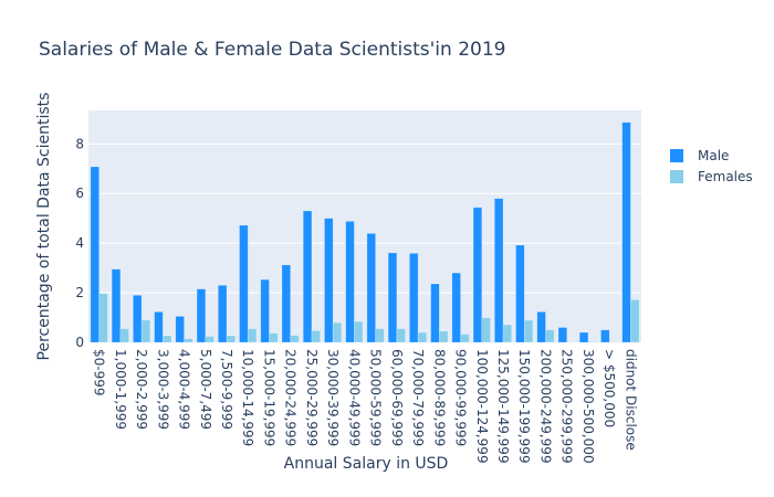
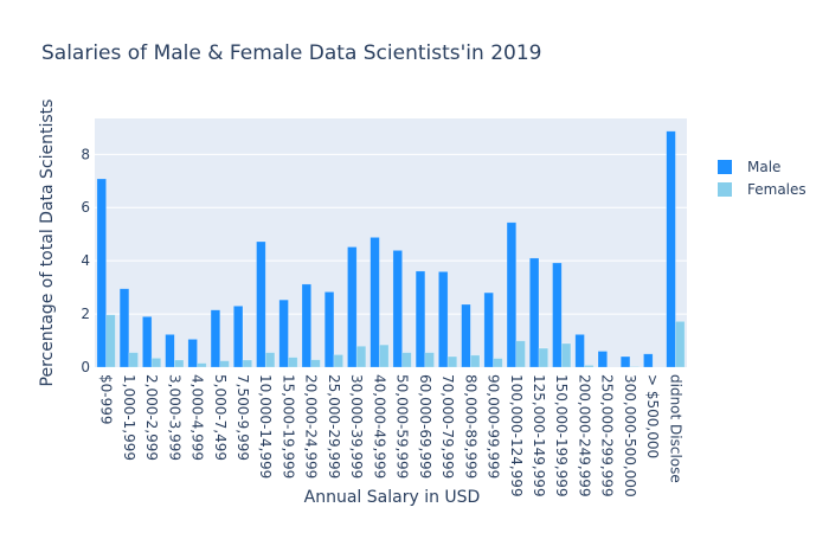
Females/2,000-2,999: 0.9 -> 0.3
Male/25,000-29,999: 5.3 -> 2.8
Male/30,000-39,999: 5.0 -> 4.5
Male/125,000-149,999: 5.8 -> 4.1
Females/200,000-249,999: 0.5 -> 0.1
